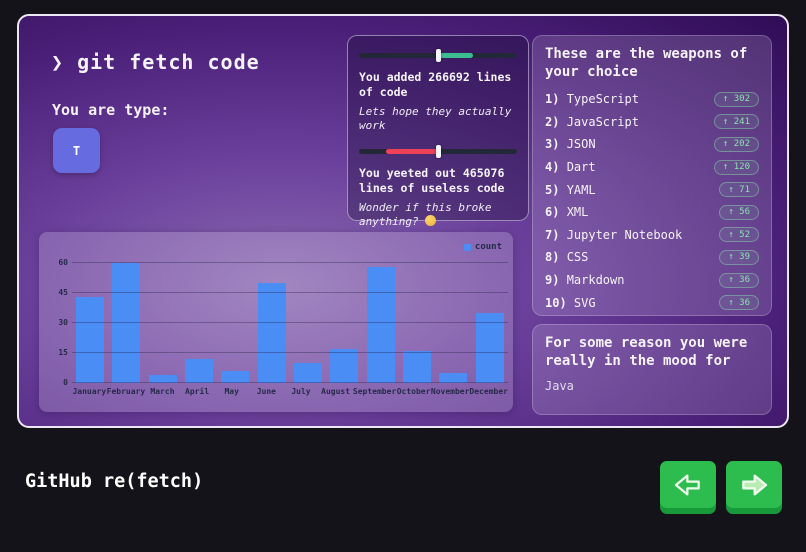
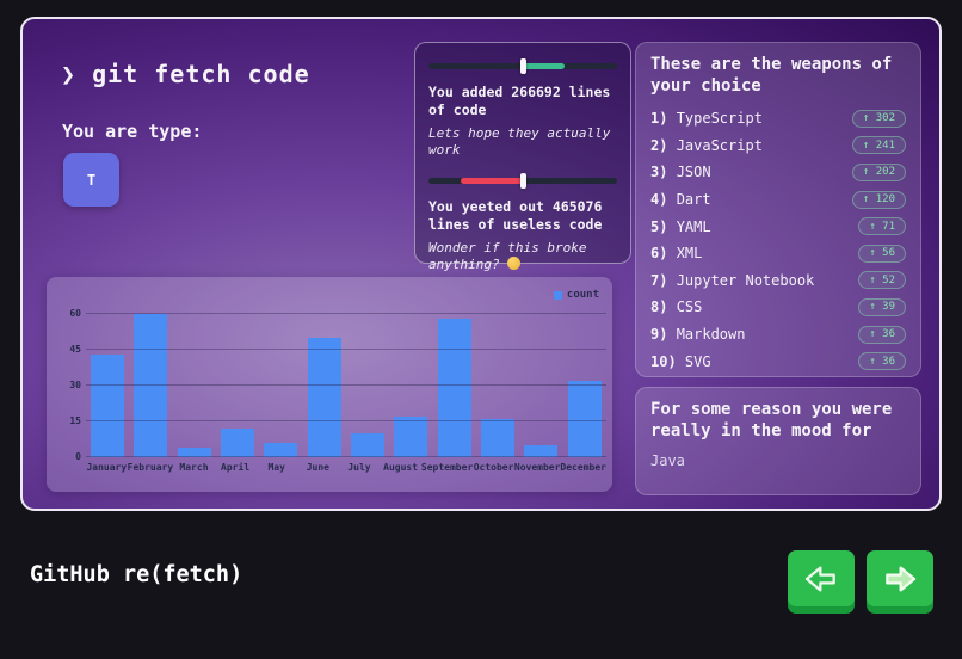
December: 35 -> 32
